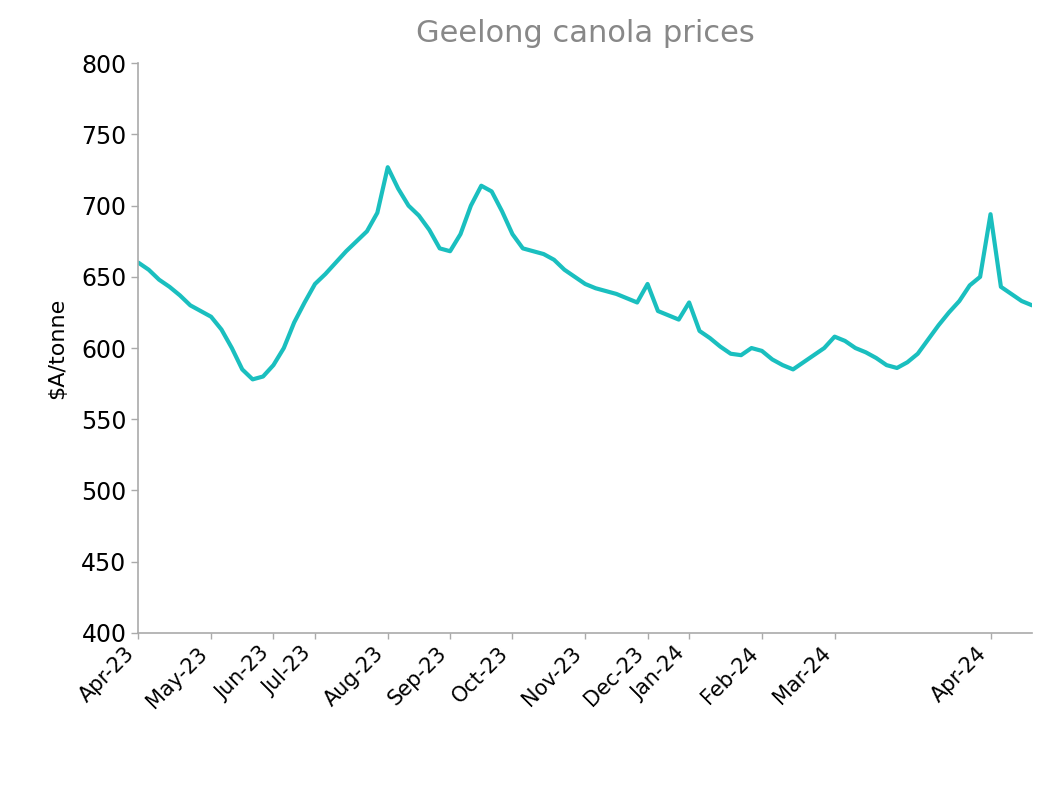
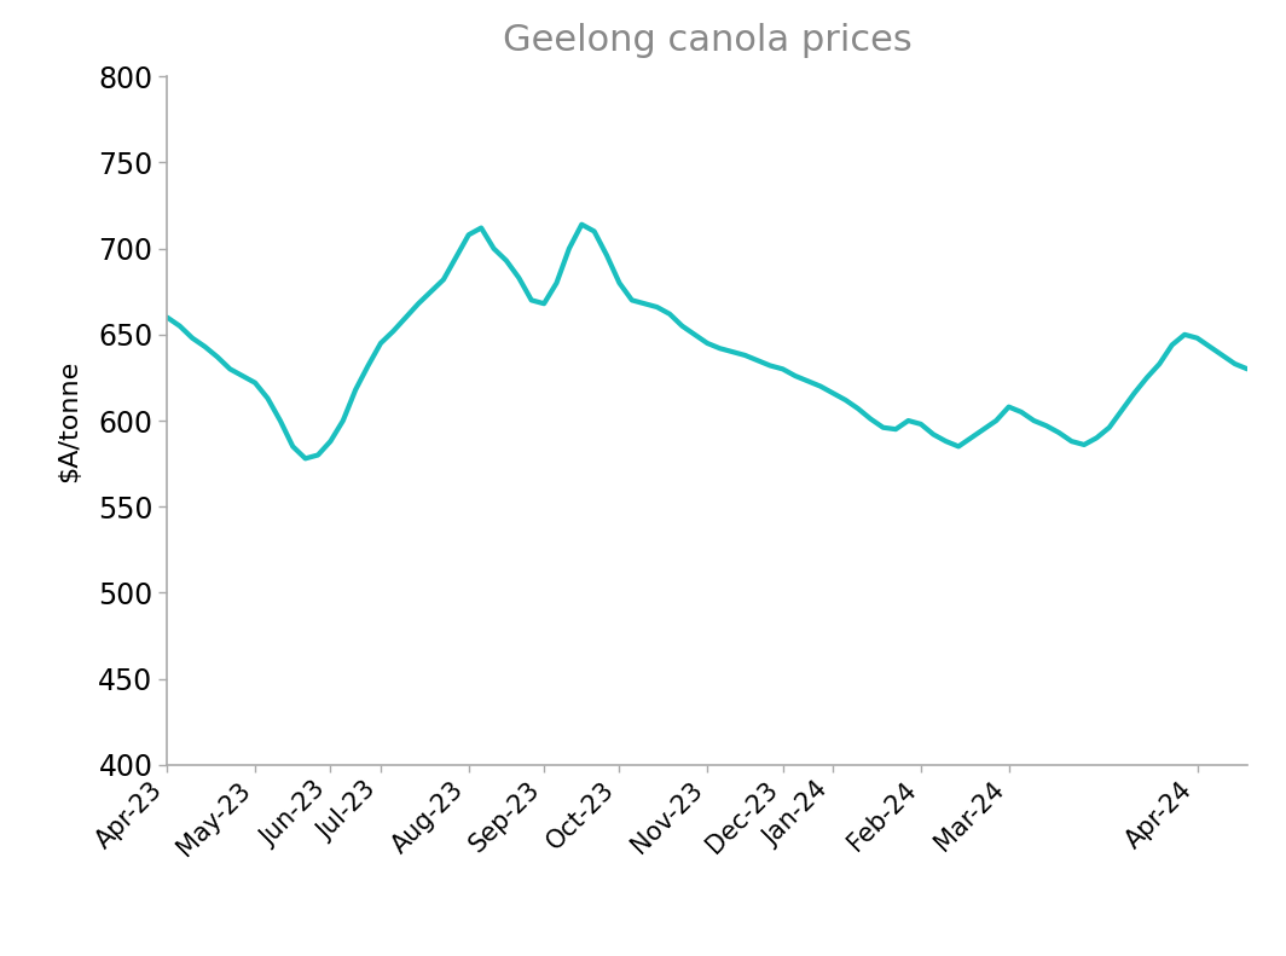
Aug-23: 727 -> 708
Dec-23: 645 -> 630
Jan-24: 632 -> 616
Apr-24: 694 -> 648
